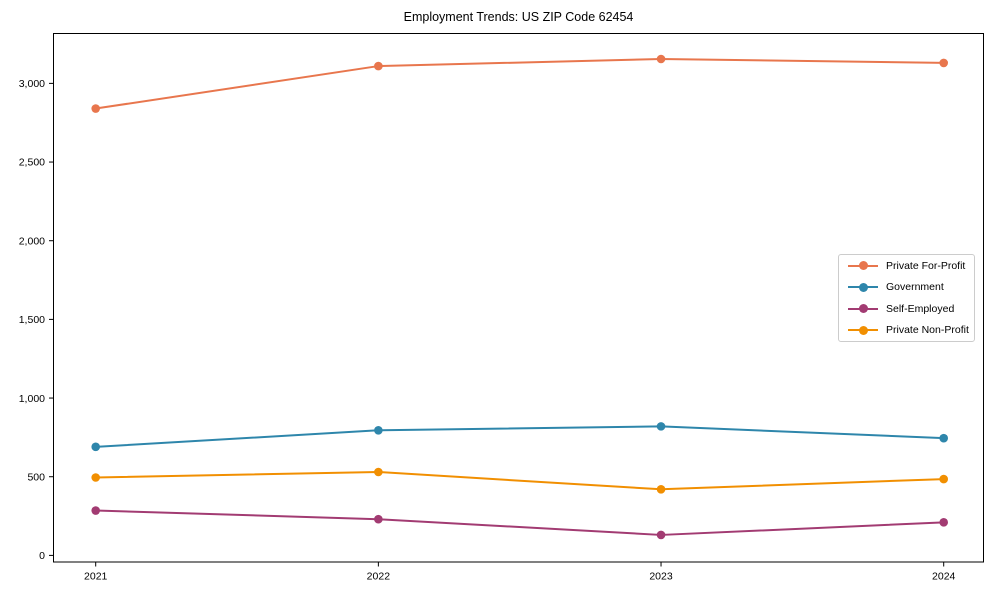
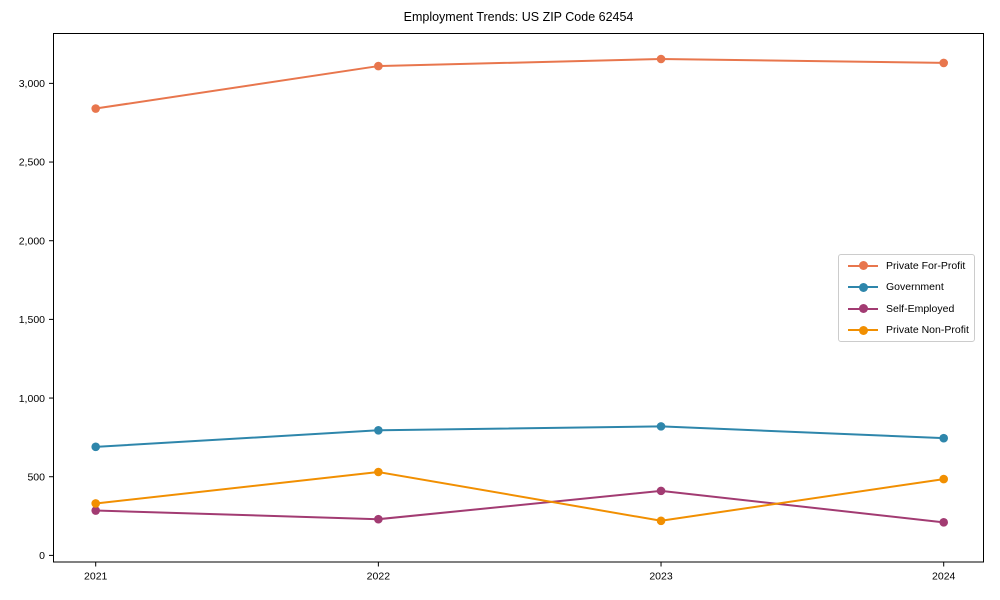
Private Non-Profit/2021: 500 -> 330
Self-Employed/2023: 130 -> 410
Private Non-Profit/2023: 420 -> 220
